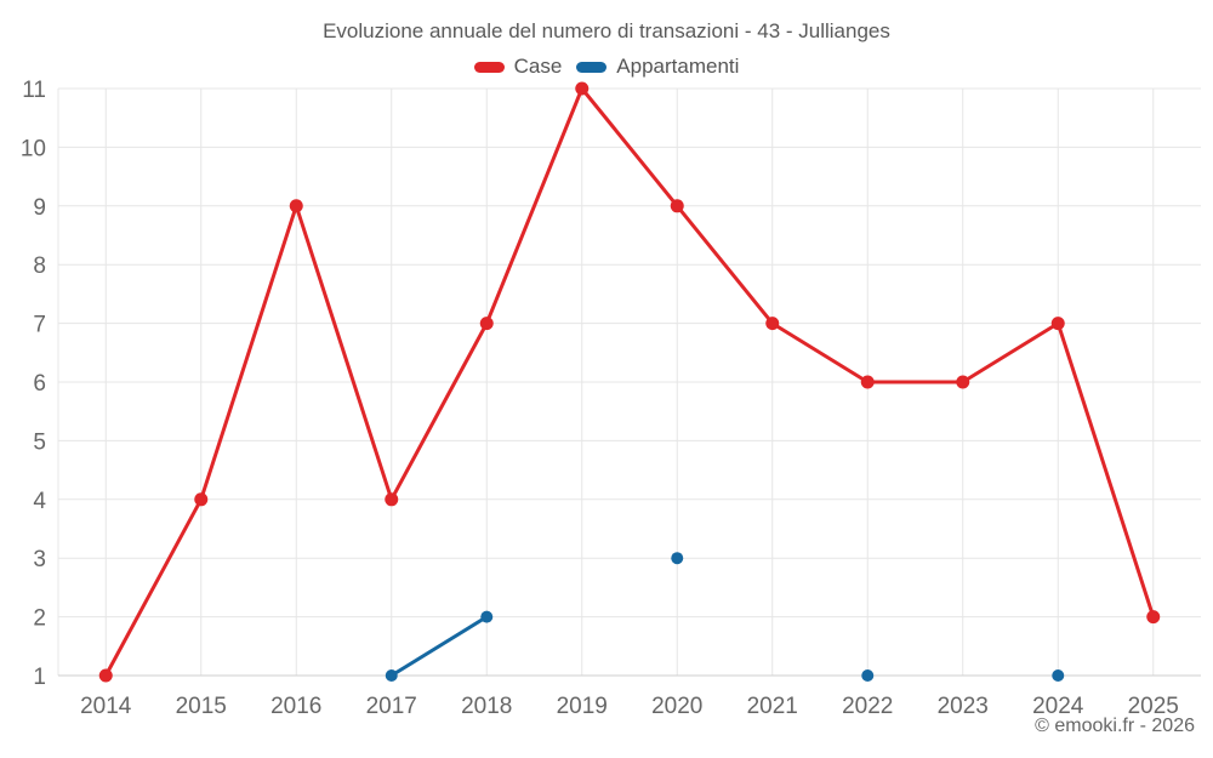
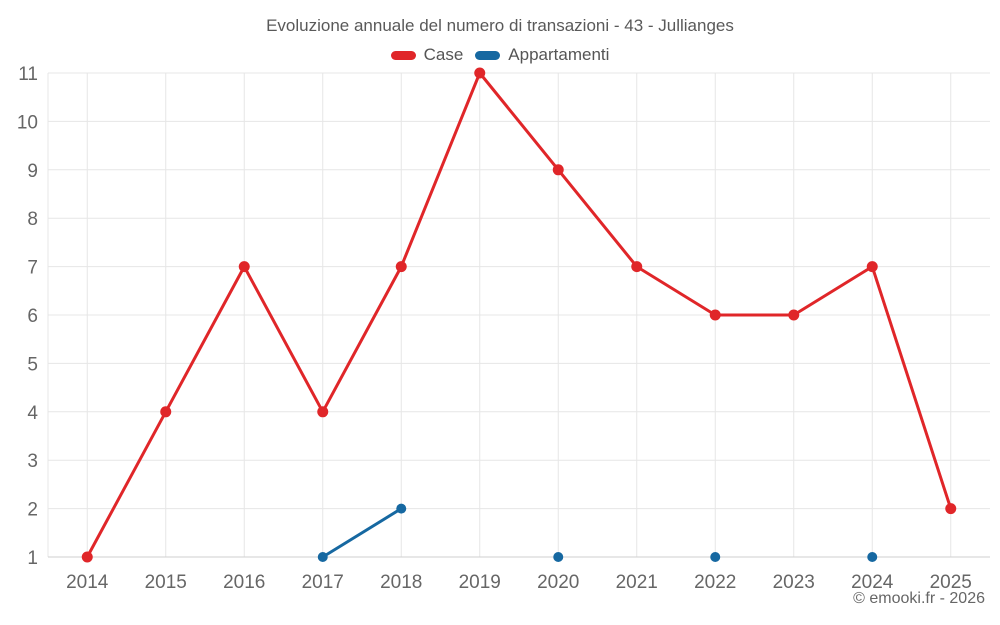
Case/2016: 9 -> 7
Appartamenti/2020: 3 -> 1
